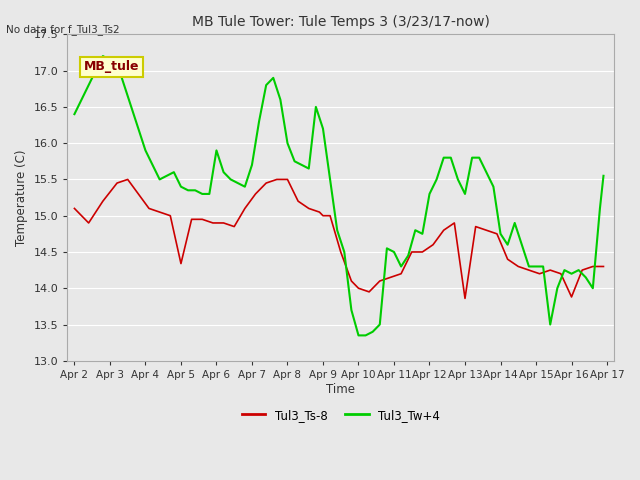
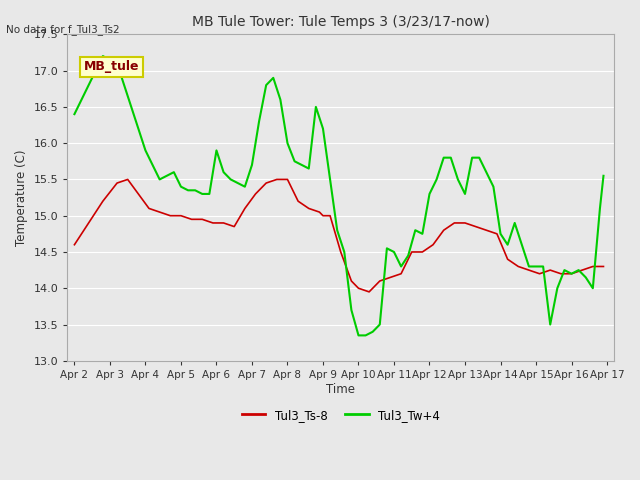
Tul3_Ts-8/Apr 2: 15.10 -> 14.60
Tul3_Ts-8/Apr 5: 14.34 -> 15.00
Tul3_Ts-8/Apr 13: 13.86 -> 14.90
Tul3_Ts-8/Apr 16: 13.88 -> 14.20
